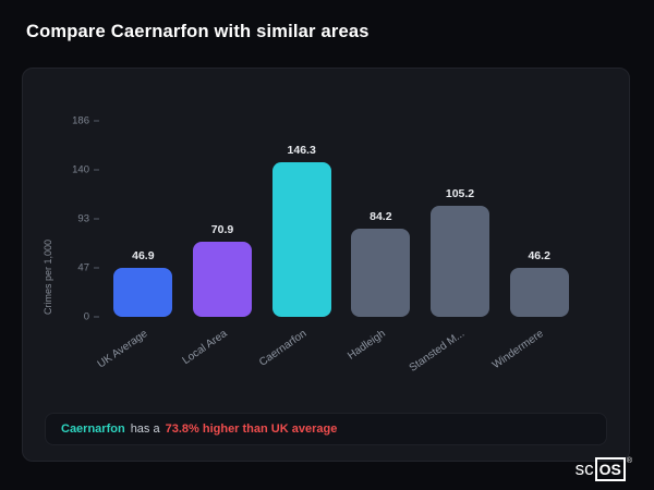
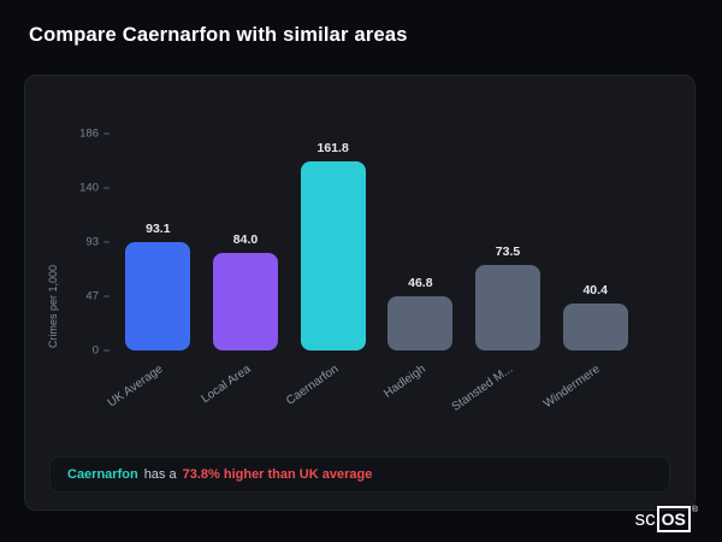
UK Average: 46.9 -> 93.1
Local Area: 70.9 -> 84.0
Caernarfon: 146.3 -> 161.8
Hadleigh: 84.2 -> 46.8
Stansted M...: 105.2 -> 73.5
Windermere: 46.2 -> 40.4
